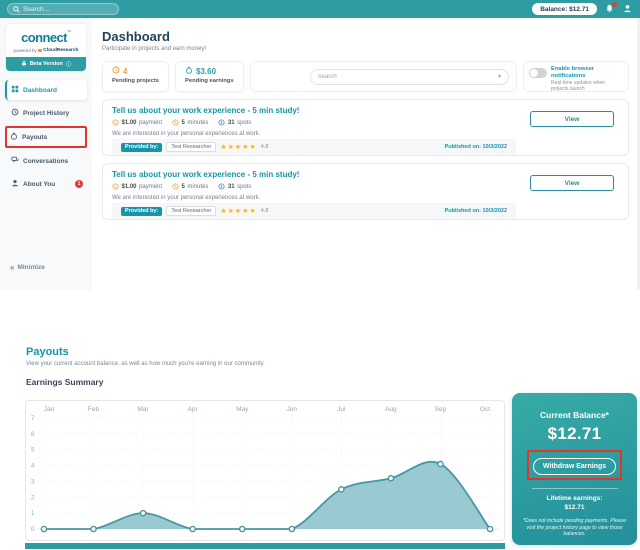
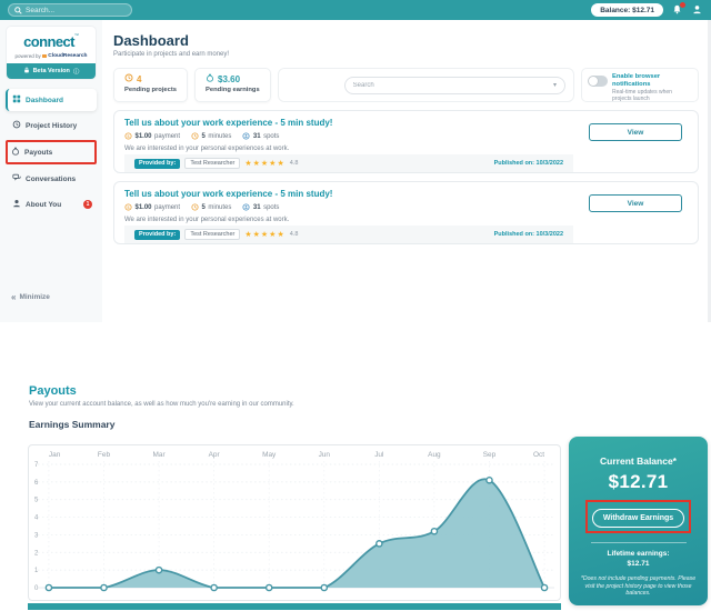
Sep: 4.1 -> 6.1
